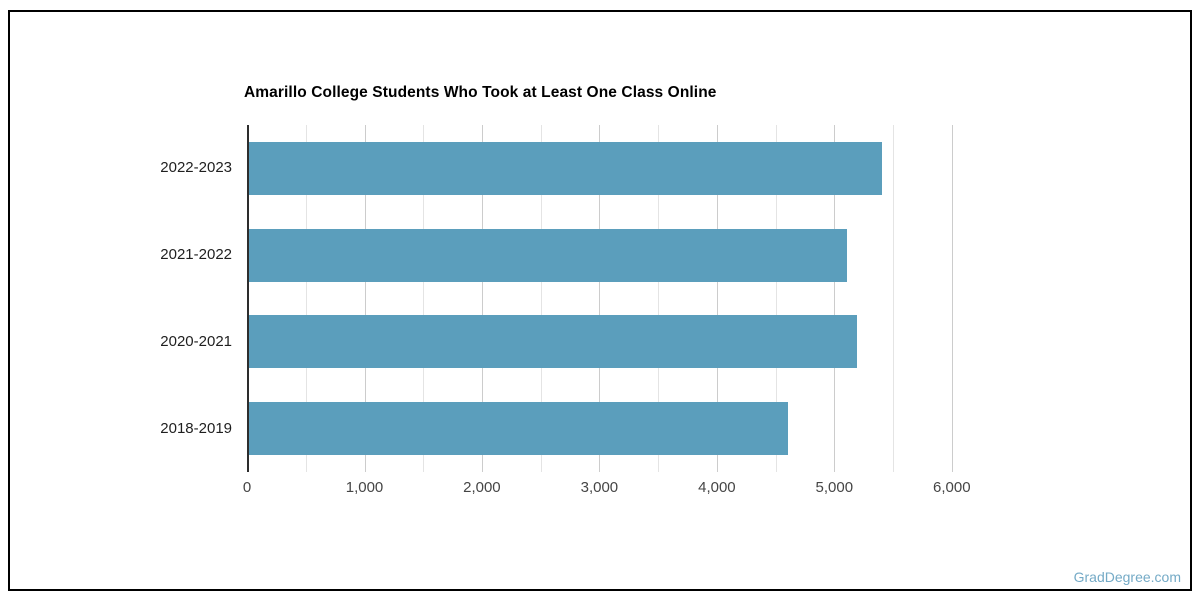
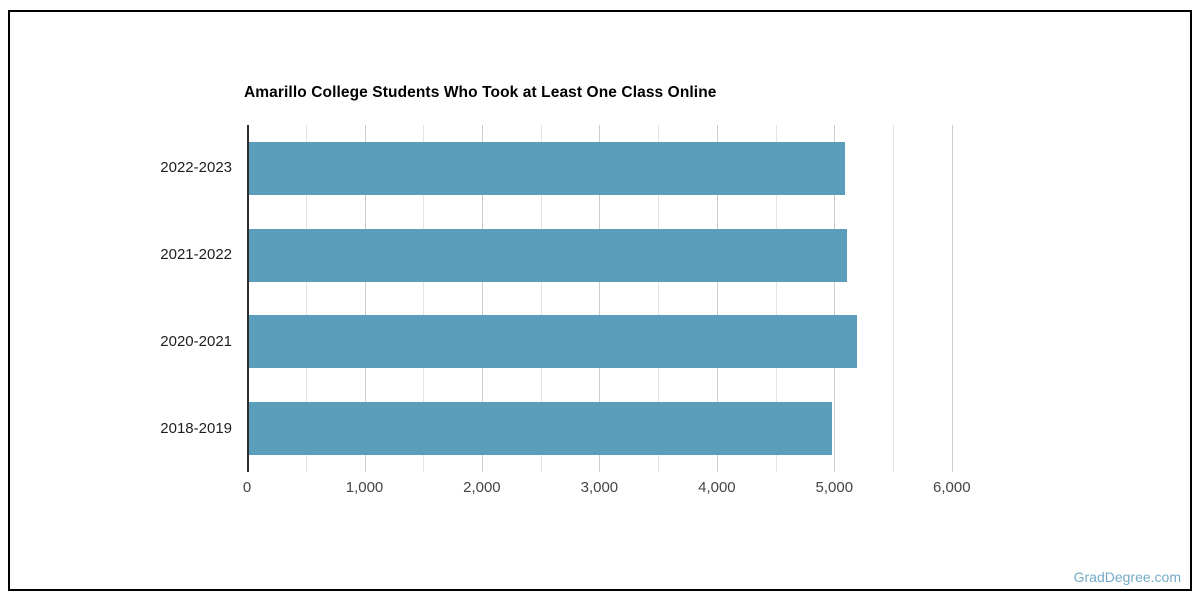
2022-2023: 5390 -> 5080
2018-2019: 4590 -> 4960
